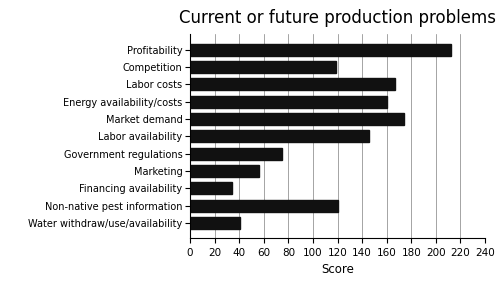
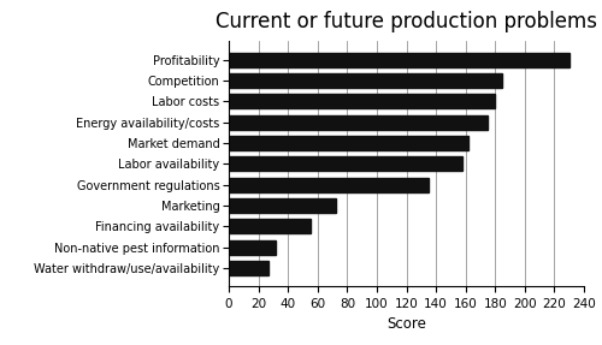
Profitability: 212 -> 230
Competition: 119 -> 185
Labor costs: 167 -> 180
Energy availability/costs: 160 -> 175
Market demand: 174 -> 162
Labor availability: 146 -> 158
Government regulations: 75 -> 135
Marketing: 56 -> 72
Financing availability: 34 -> 55
Non-native pest information: 120 -> 32
Water withdraw/use/availability: 41 -> 27
